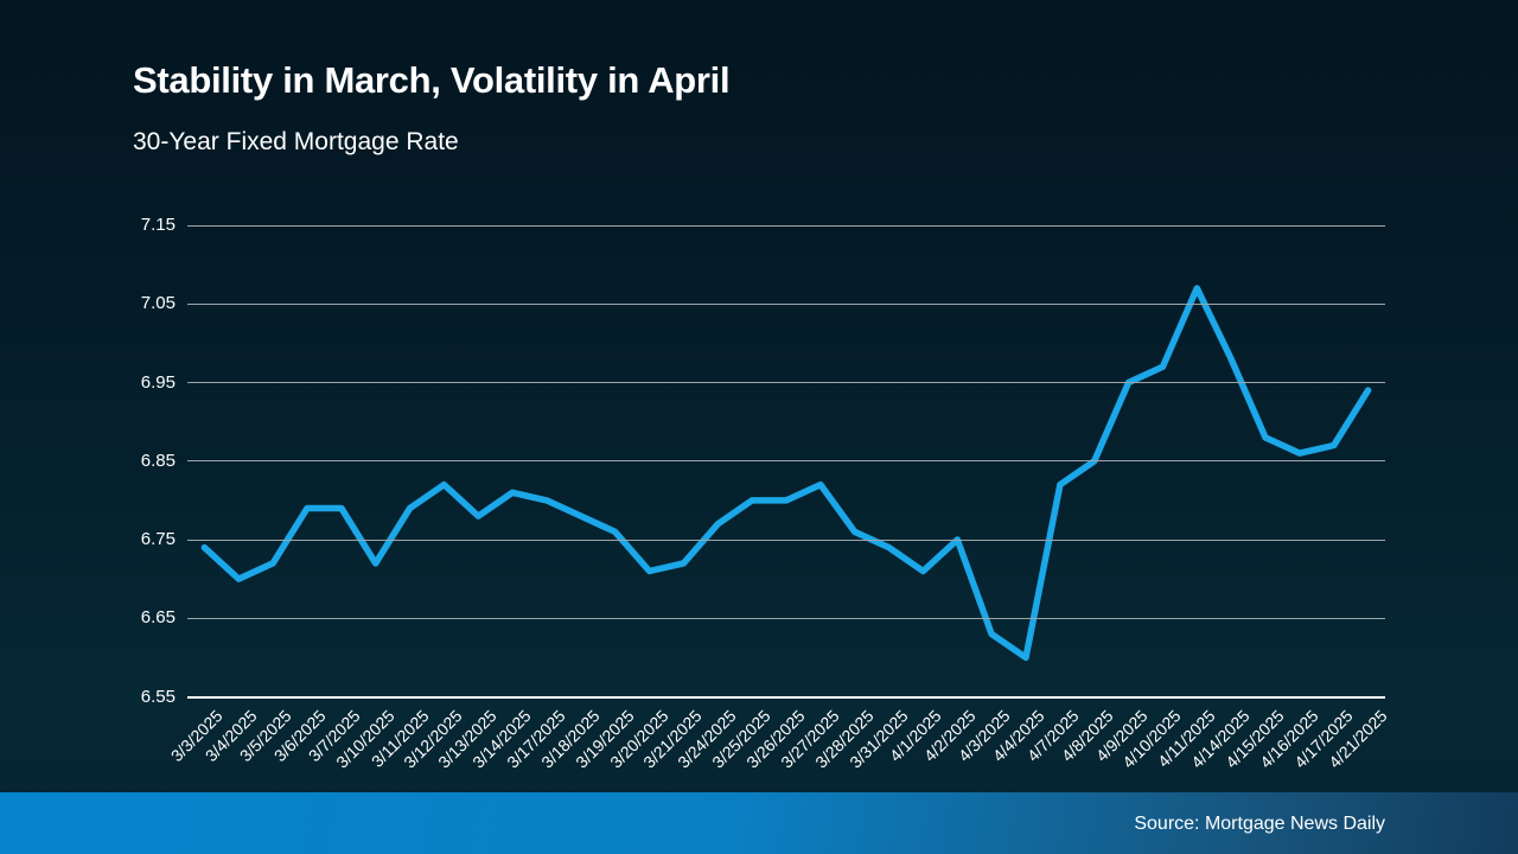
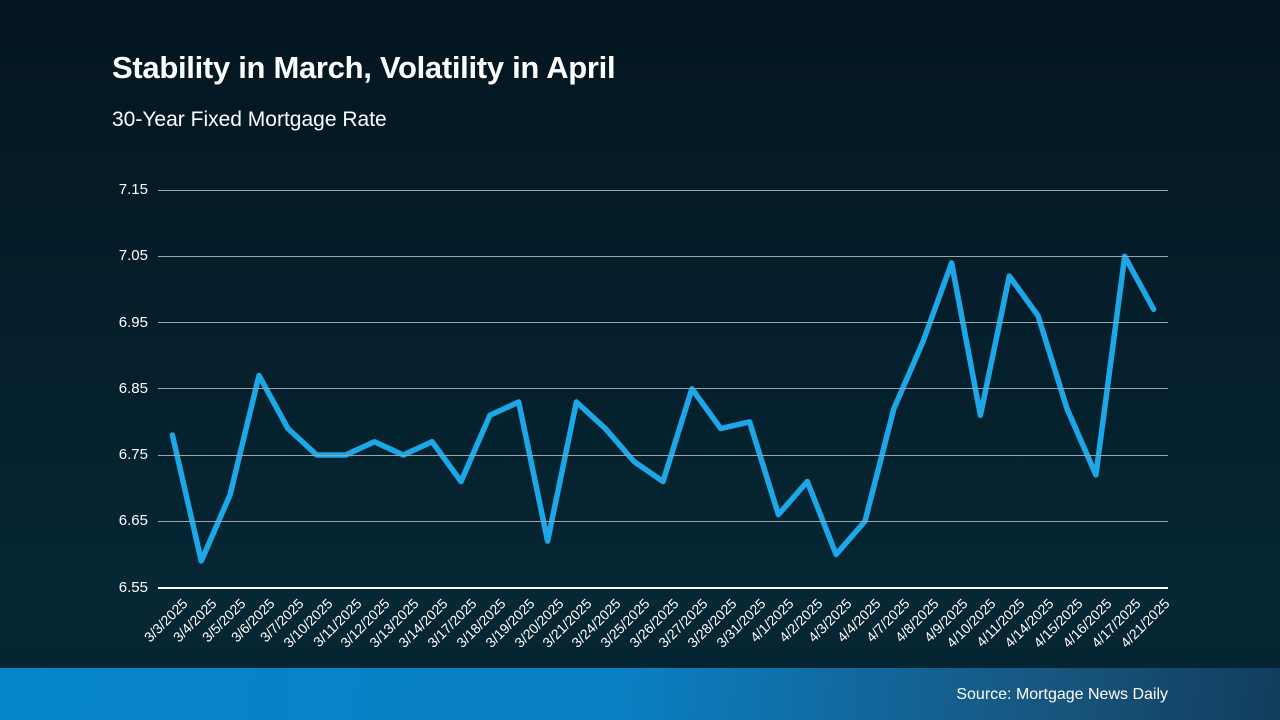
3/3/2025: 6.74 -> 6.78
3/4/2025: 6.70 -> 6.59
3/5/2025: 6.72 -> 6.69
3/6/2025: 6.79 -> 6.87
3/10/2025: 6.72 -> 6.75
3/11/2025: 6.79 -> 6.75
3/12/2025: 6.82 -> 6.77
3/13/2025: 6.78 -> 6.75
3/14/2025: 6.81 -> 6.77
3/17/2025: 6.80 -> 6.71
3/18/2025: 6.78 -> 6.81
3/19/2025: 6.76 -> 6.83
3/20/2025: 6.71 -> 6.62
3/21/2025: 6.72 -> 6.83
3/24/2025: 6.77 -> 6.79
3/25/2025: 6.80 -> 6.74
3/26/2025: 6.80 -> 6.71
3/27/2025: 6.82 -> 6.85
3/28/2025: 6.76 -> 6.79
3/31/2025: 6.74 -> 6.80
4/1/2025: 6.71 -> 6.66
4/2/2025: 6.75 -> 6.71
4/3/2025: 6.63 -> 6.60
4/4/2025: 6.60 -> 6.65
4/8/2025: 6.85 -> 6.92
4/9/2025: 6.95 -> 7.04
4/10/2025: 6.97 -> 6.81
4/11/2025: 7.07 -> 7.02
4/14/2025: 6.98 -> 6.96
4/15/2025: 6.88 -> 6.82
4/16/2025: 6.86 -> 6.72
4/17/2025: 6.87 -> 7.05
4/21/2025: 6.94 -> 6.97
